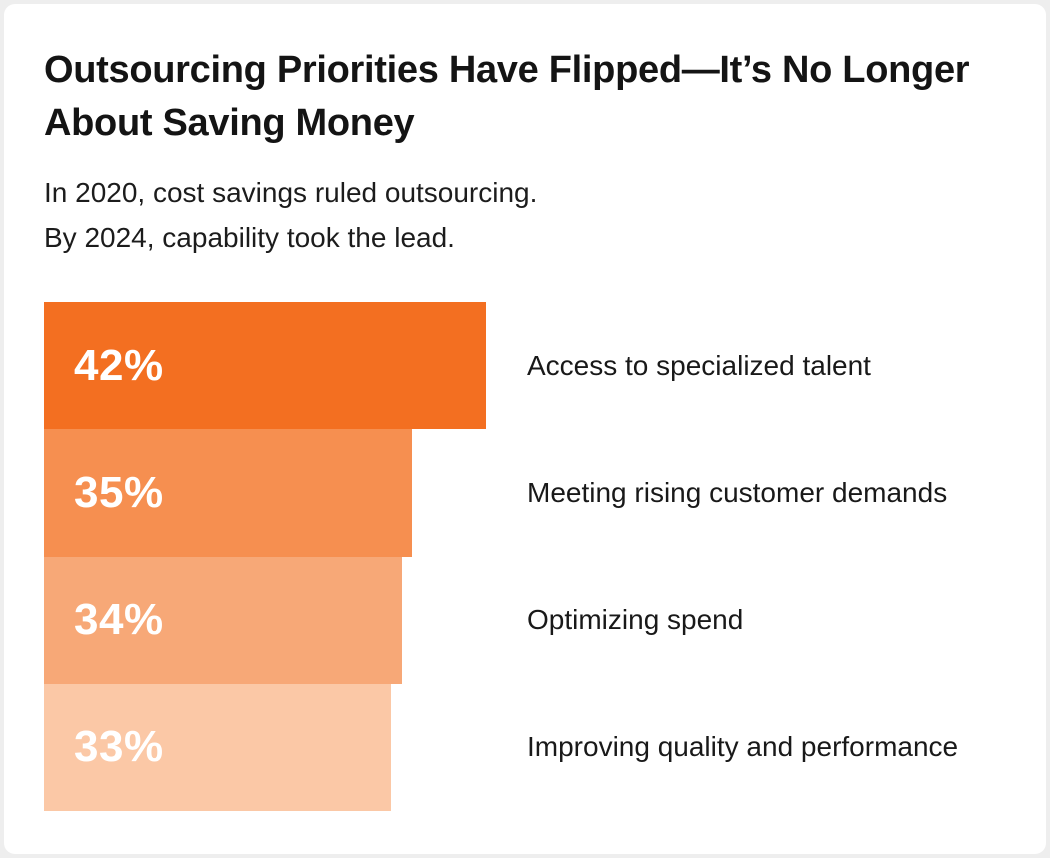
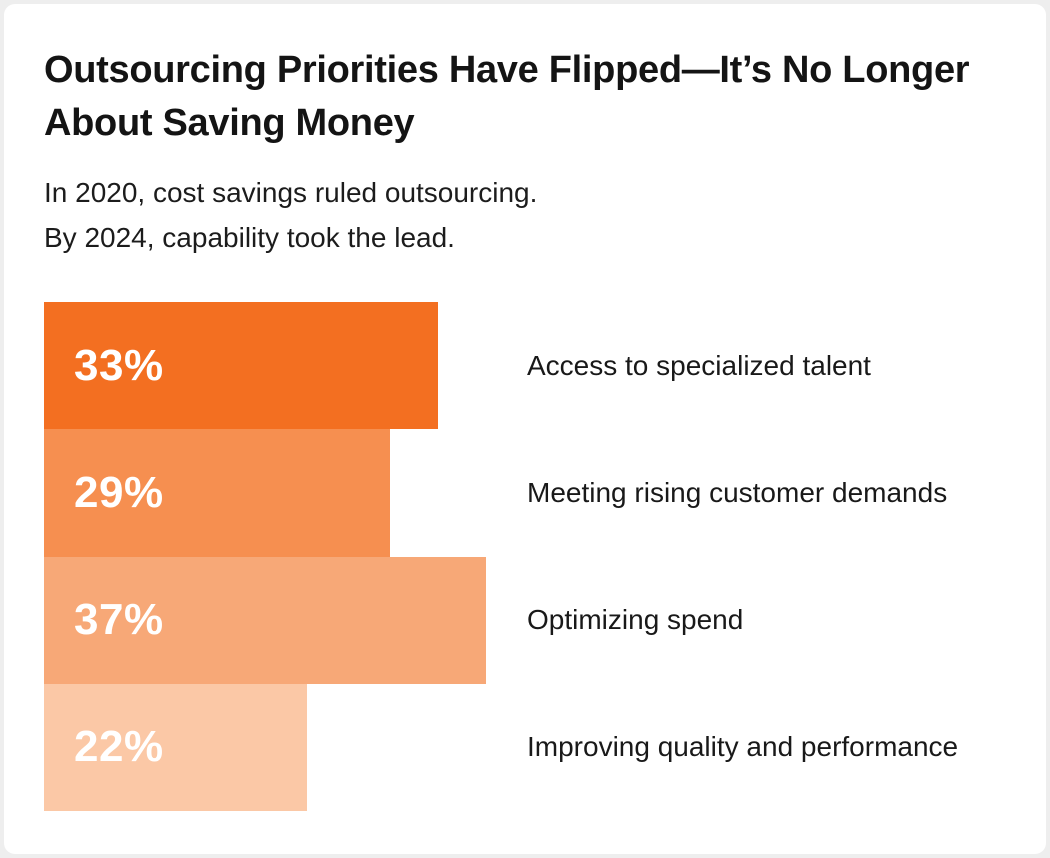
Access to specialized talent: 42% -> 33%
Meeting rising customer demands: 35% -> 29%
Optimizing spend: 34% -> 37%
Improving quality and performance: 33% -> 22%
